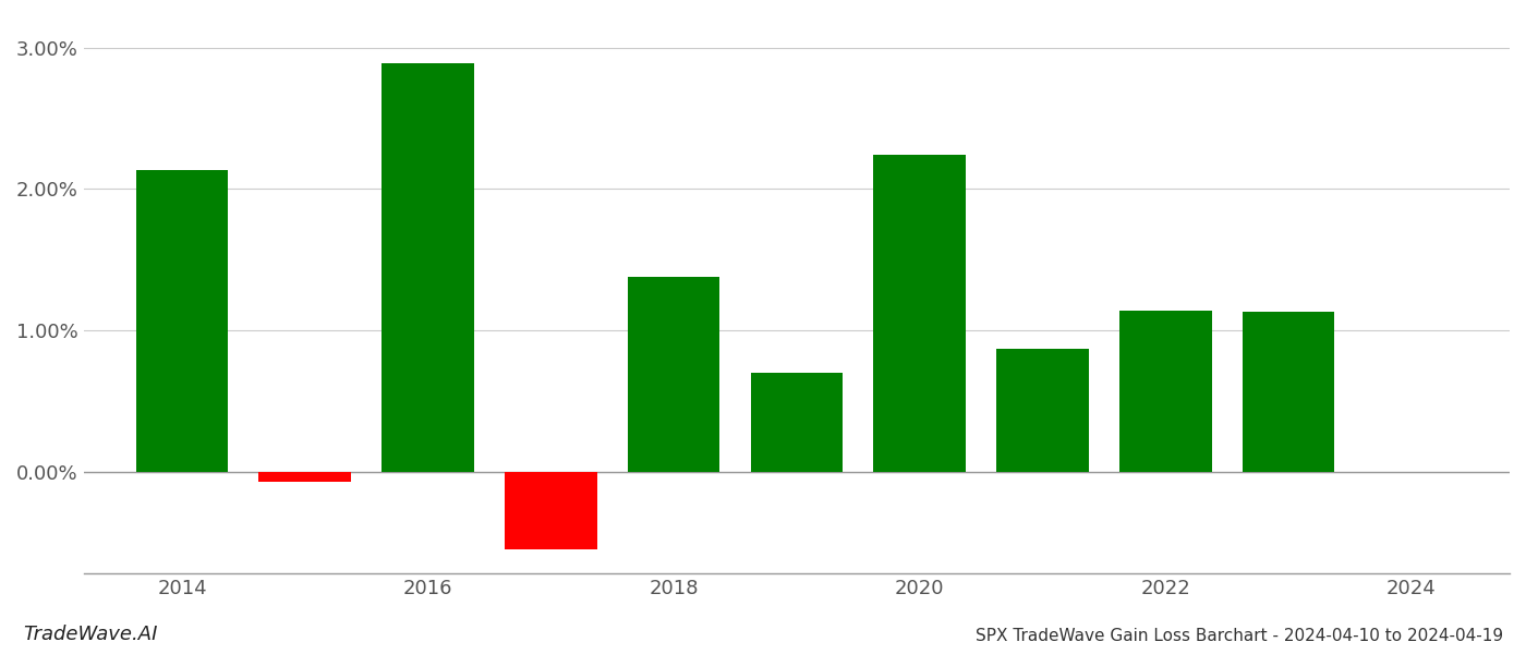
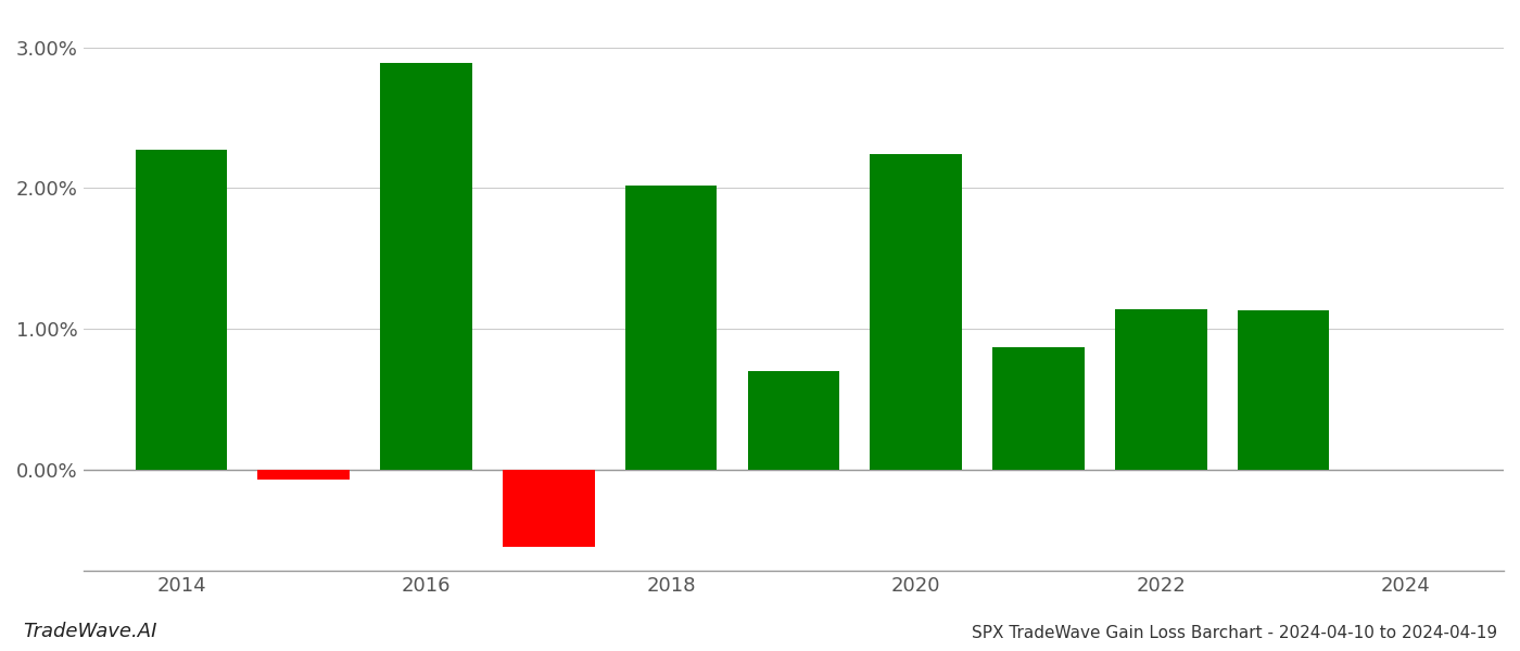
2014: 2.13% -> 2.27%
2018: 1.38% -> 2.02%
